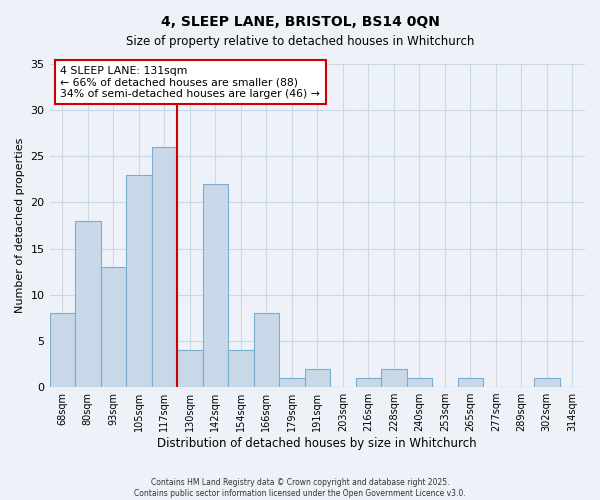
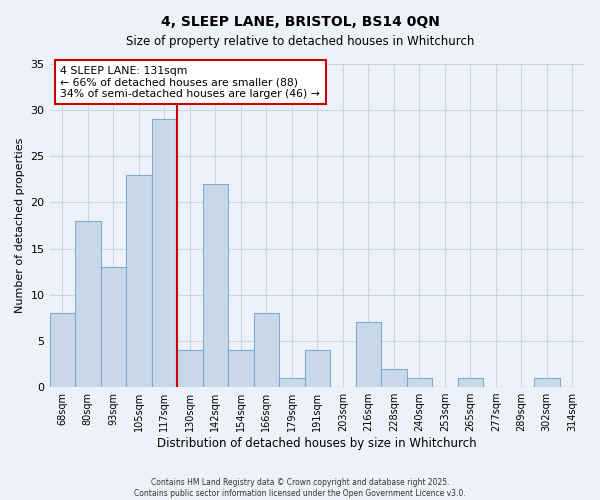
117sqm: 26 -> 29
191sqm: 2 -> 4
216sqm: 1 -> 7
